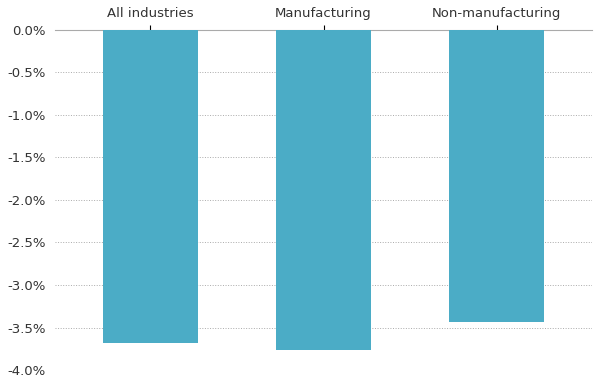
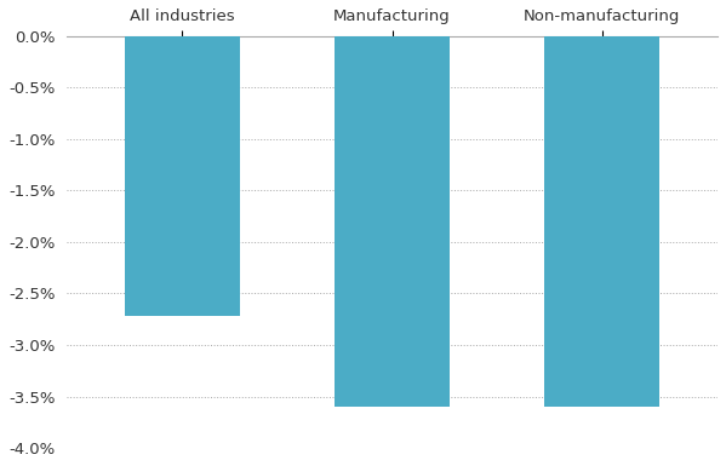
All industries: -3.68% -> -2.72%
Manufacturing: -3.76% -> -3.60%
Non-manufacturing: -3.44% -> -3.60%
